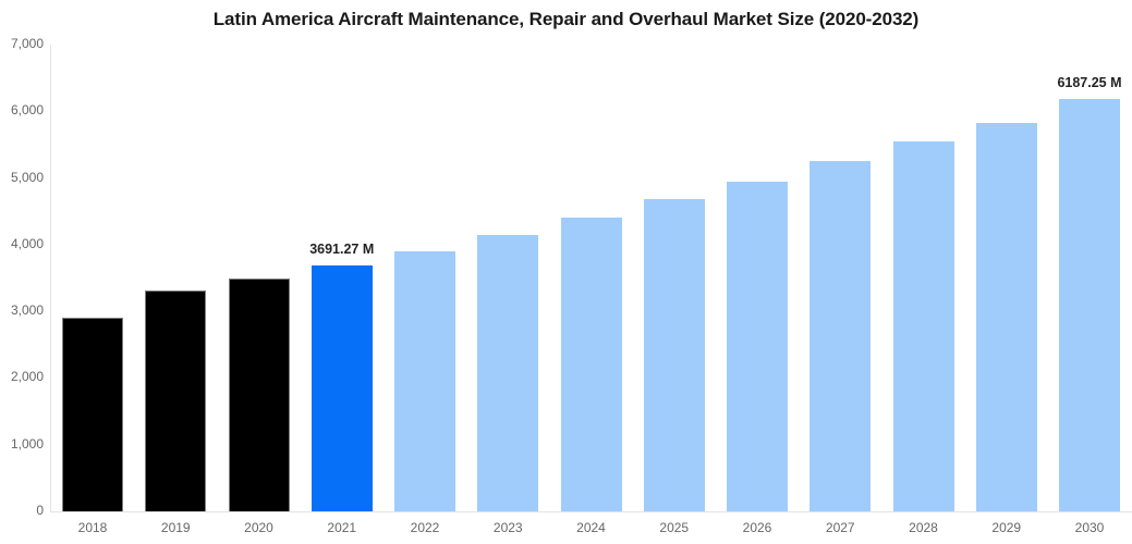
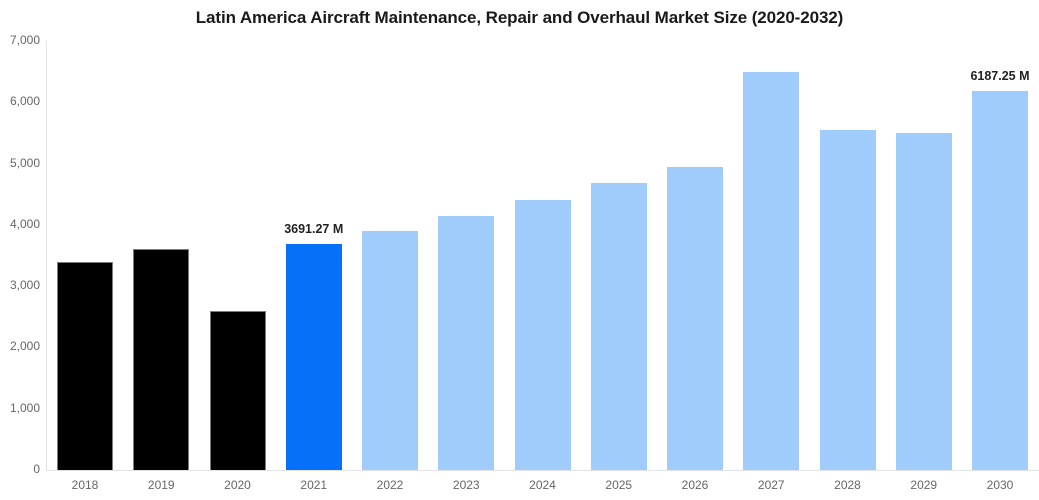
2018: 2900 -> 3400
2019: 3300 -> 3600
2020: 3500 -> 2600
2027: 5200 -> 6500
2029: 5800 -> 5500
